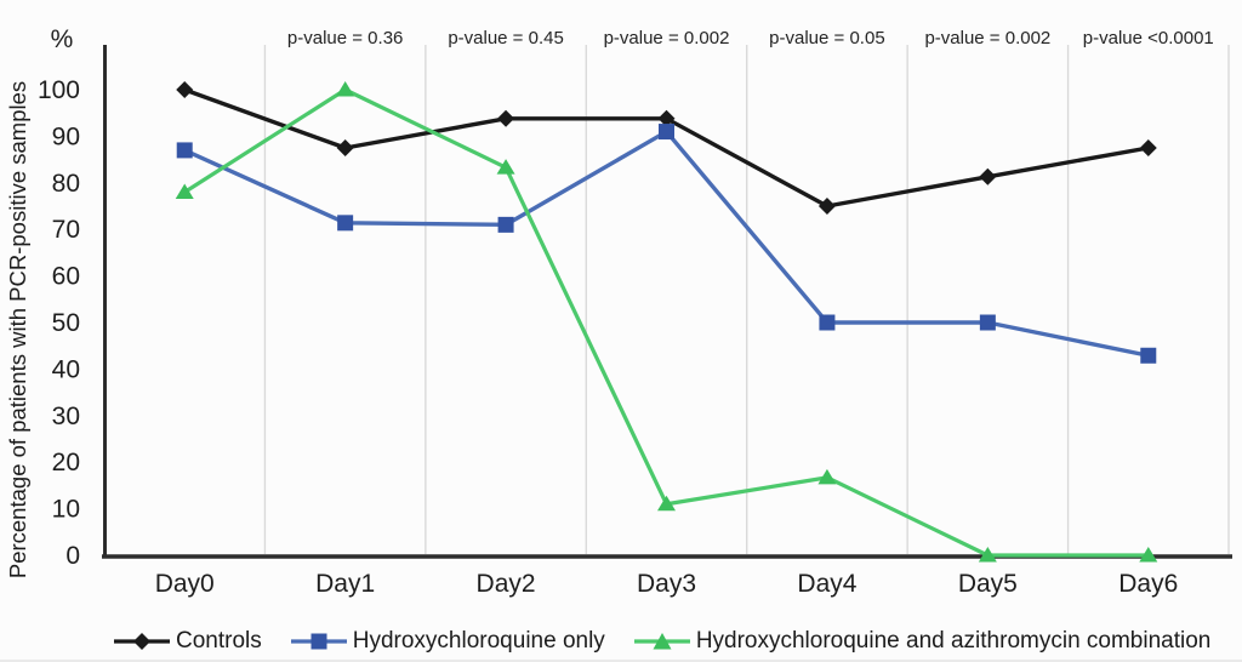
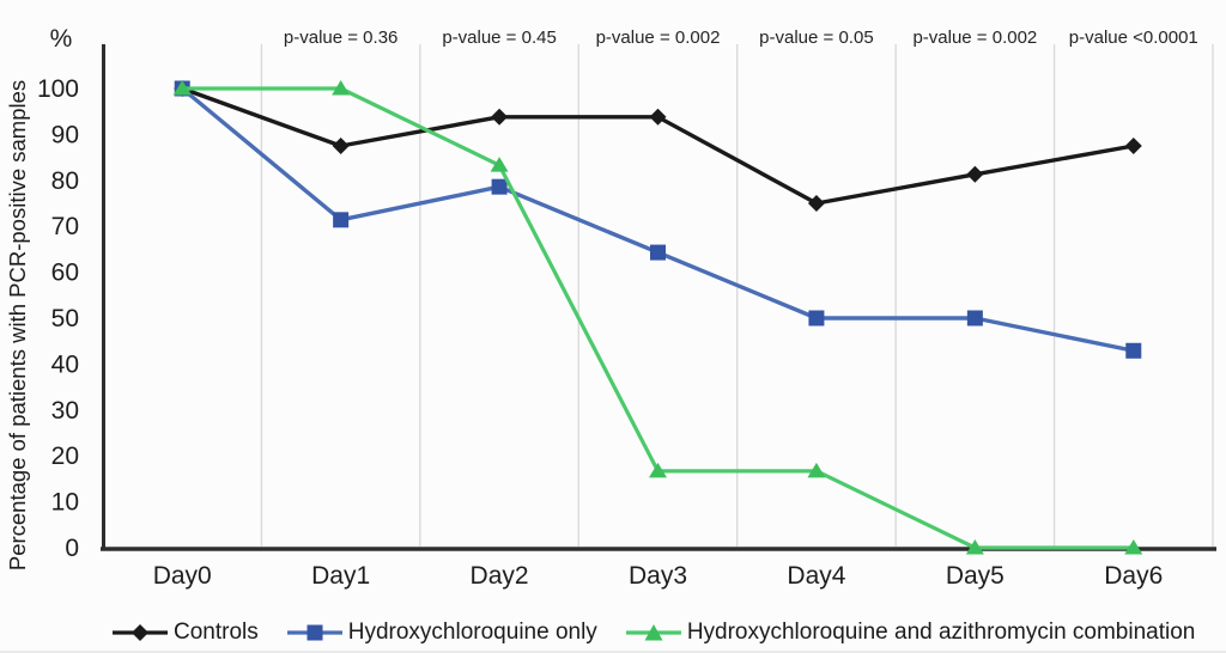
Hydroxychloroquine only/Day0: 87 -> 100
Hydroxychloroquine and azithromycin combination/Day0: 78 -> 100
Hydroxychloroquine only/Day2: 71 -> 79
Hydroxychloroquine only/Day3: 91 -> 64
Hydroxychloroquine and azithromycin combination/Day3: 11 -> 17
